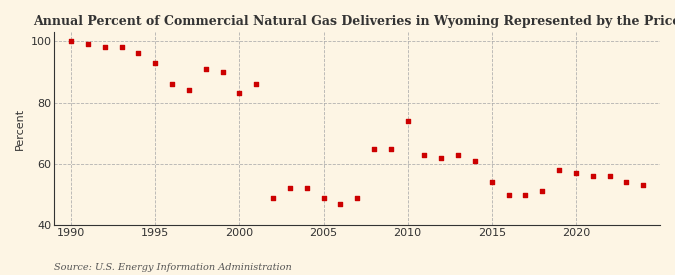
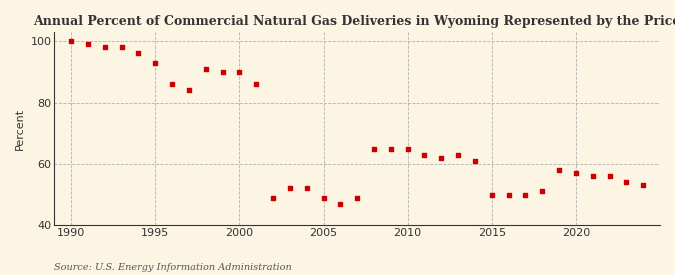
2000: 83 -> 90
2010: 74 -> 65
2015: 54 -> 50
